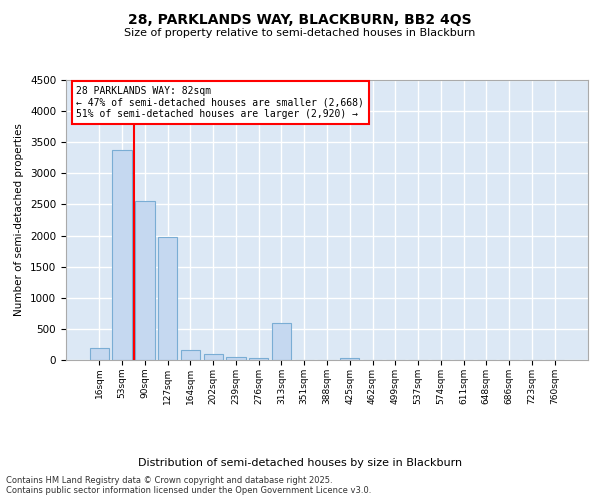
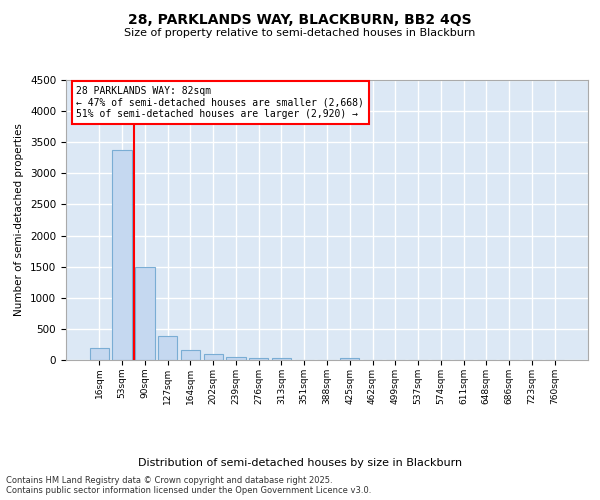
90sqm: 2560 -> 1500
127sqm: 1980 -> 390
313sqm: 600 -> 20
